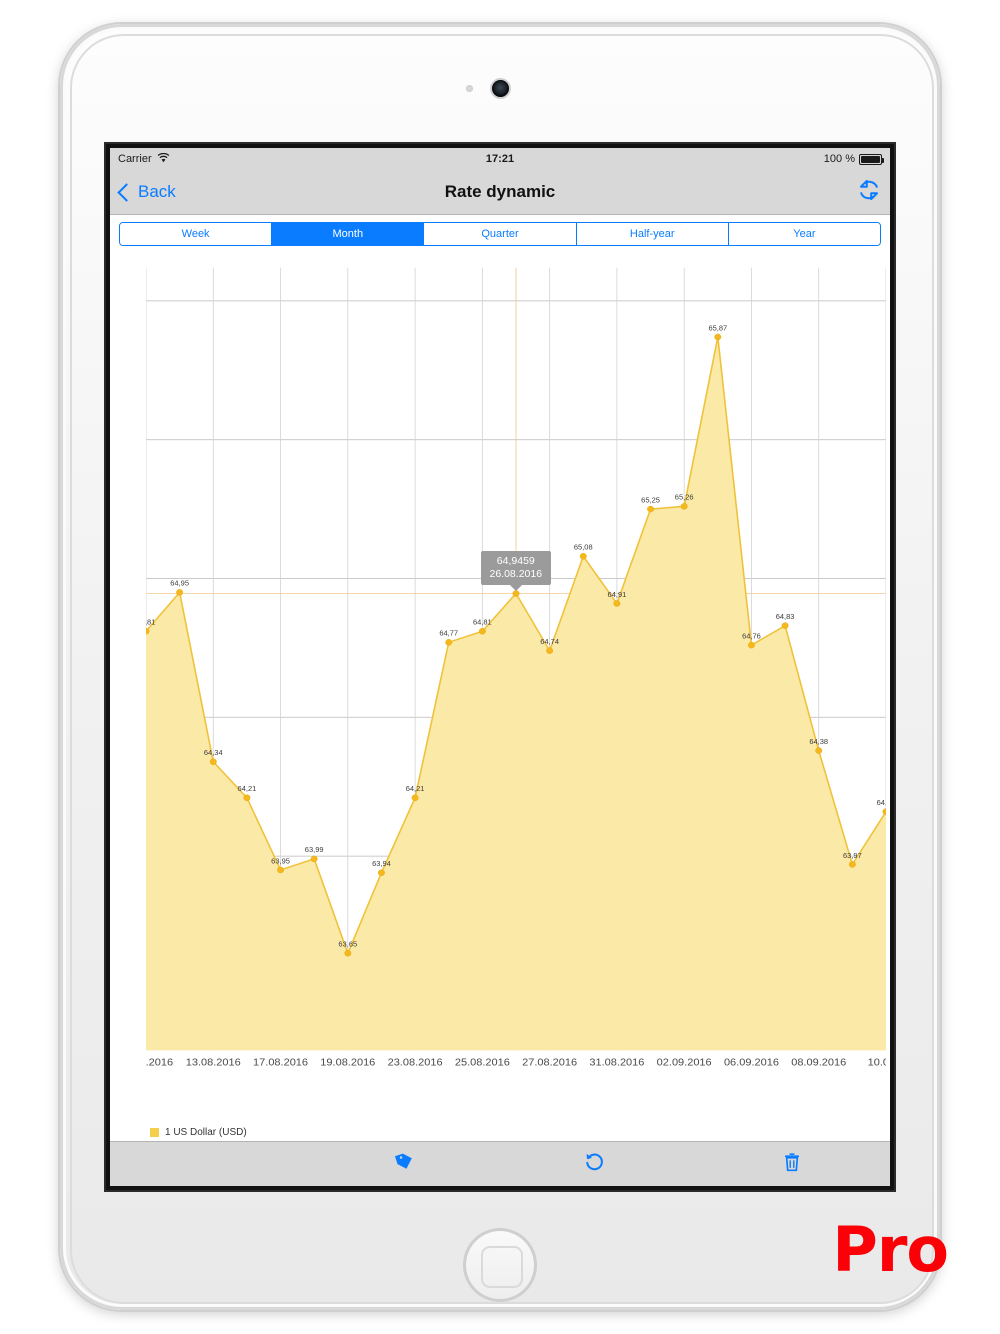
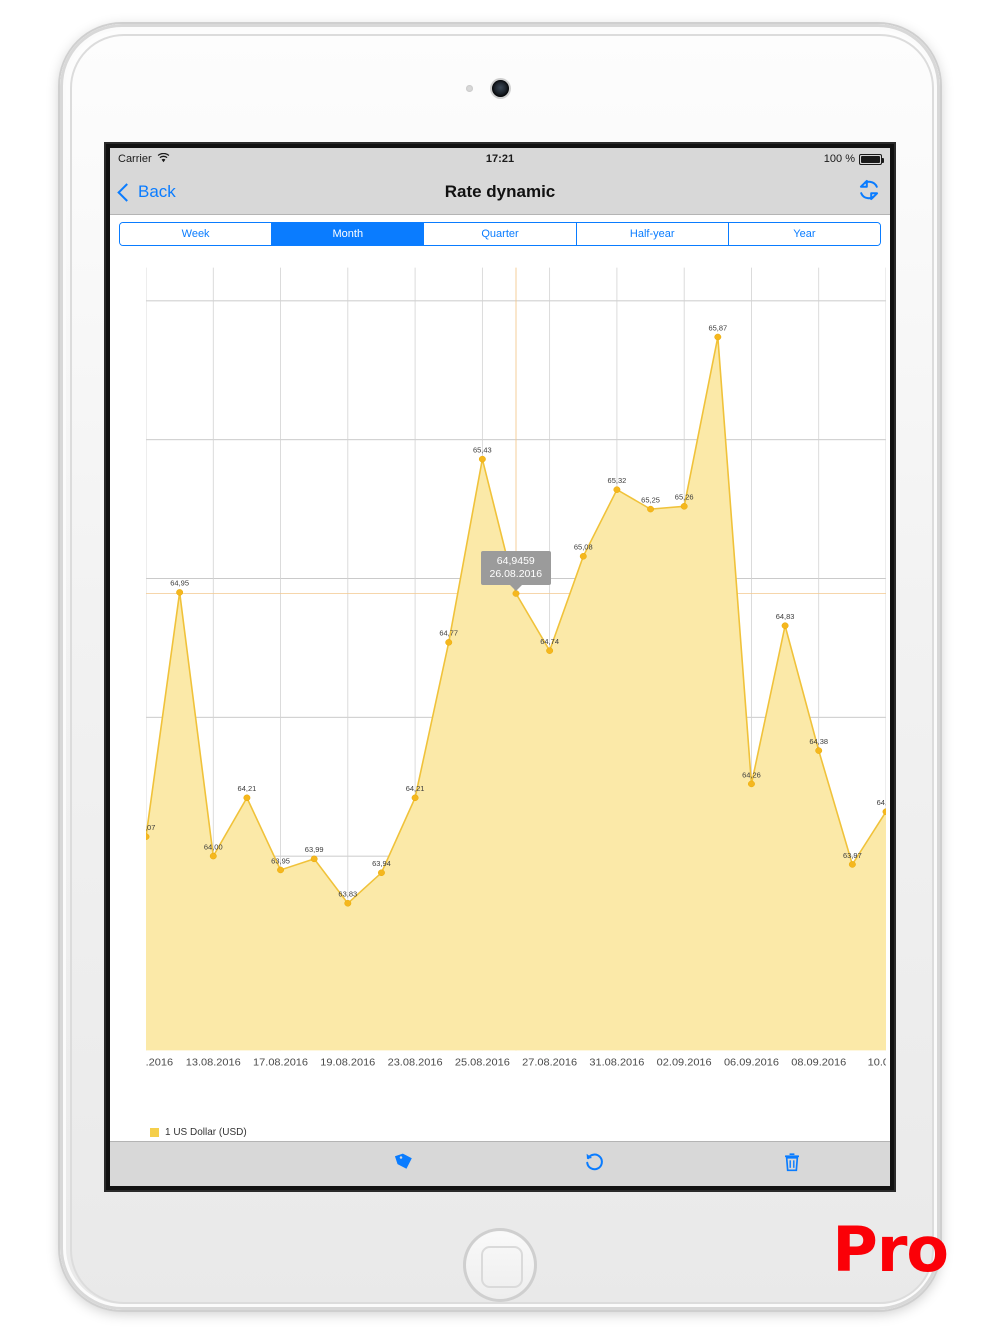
11.08.2016: 64,81 -> 64,07
13.08.2016: 64,34 -> 64,00
19.08.2016: 63,65 -> 63,83
25.08.2016: 64,81 -> 65,43
31.08.2016: 64,91 -> 65,32
06.09.2016: 64,76 -> 64,26
